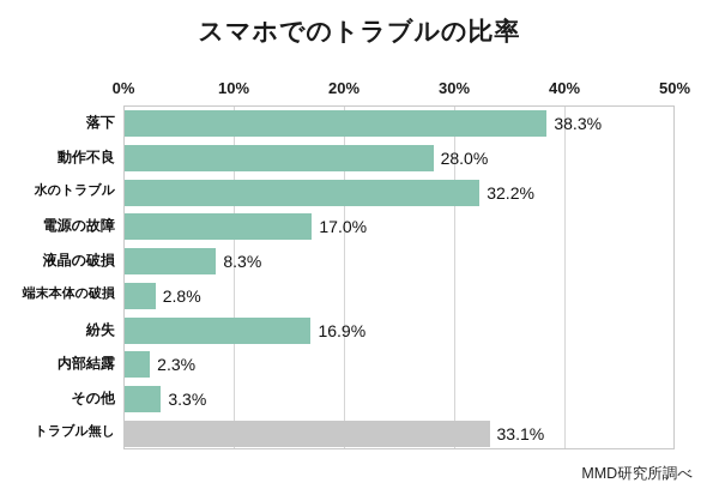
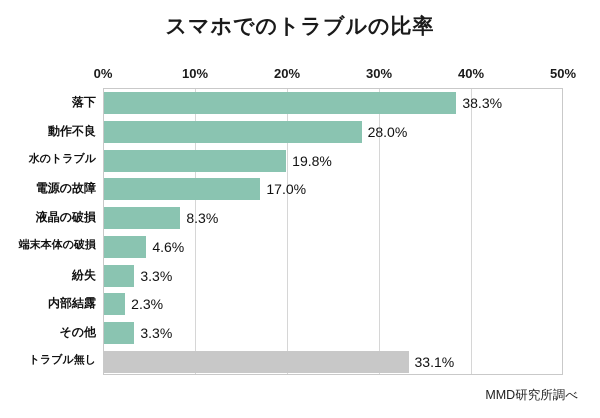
水のトラブル: 32.2% -> 19.8%
端末本体の破損: 2.8% -> 4.6%
紛失: 16.9% -> 3.3%
